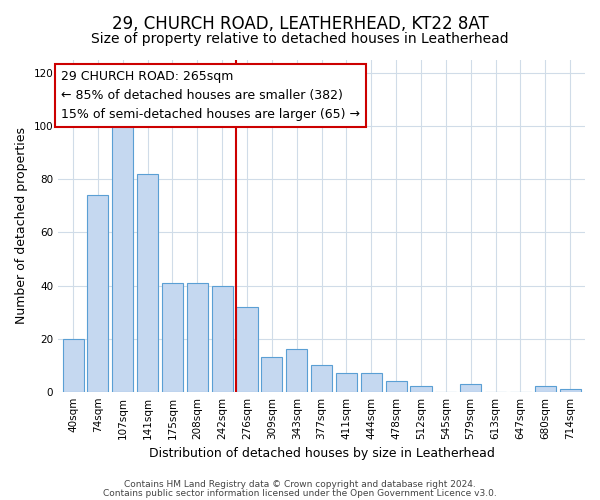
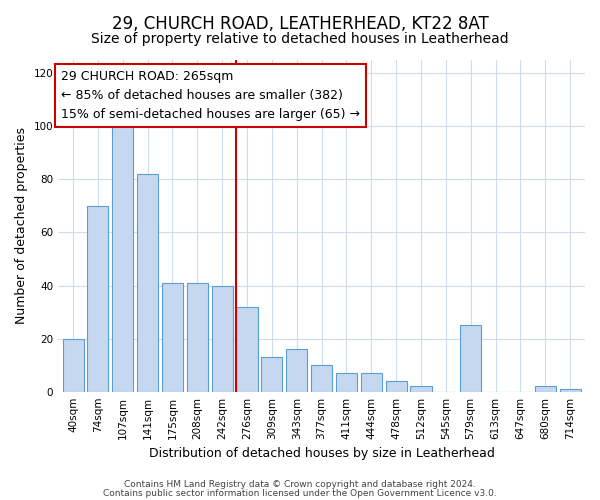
74sqm: 74 -> 70
579sqm: 3 -> 25
